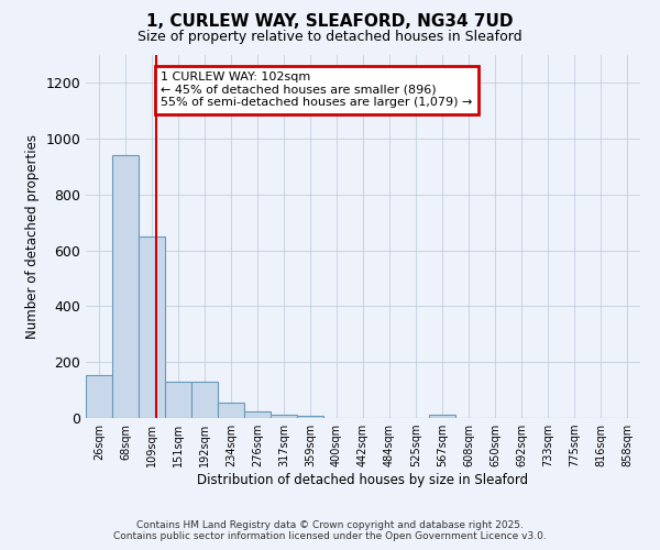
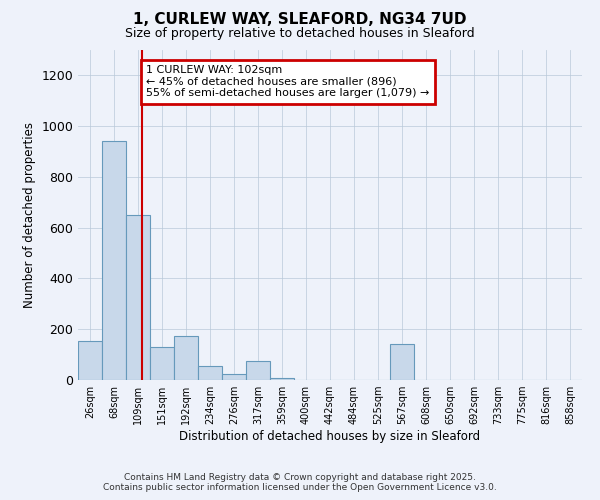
192sqm: 130 -> 175
317sqm: 13 -> 75
567sqm: 10 -> 140
